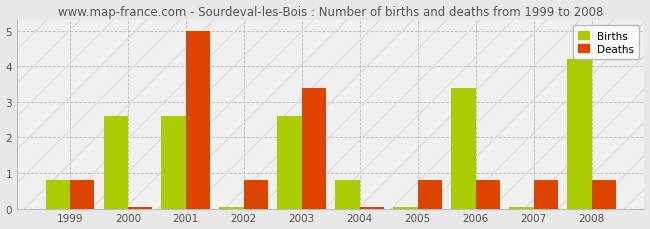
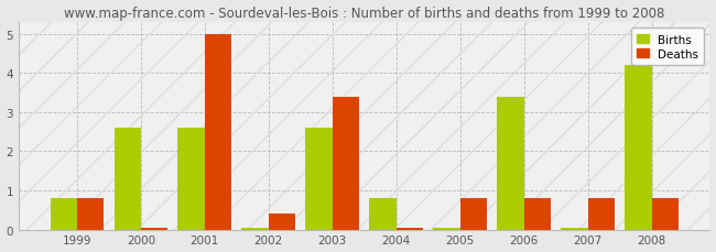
Deaths/2002: 0.80 -> 0.40
